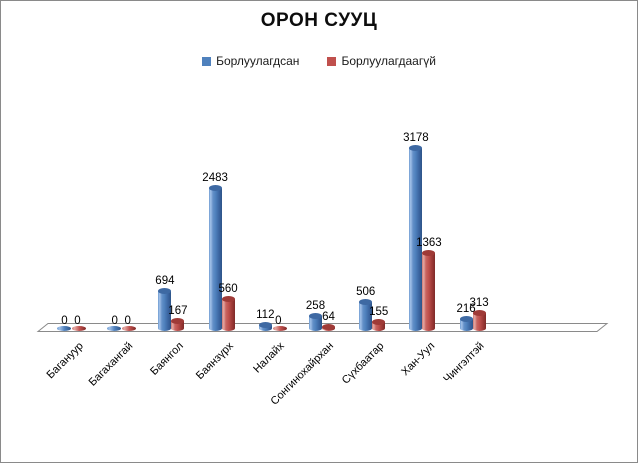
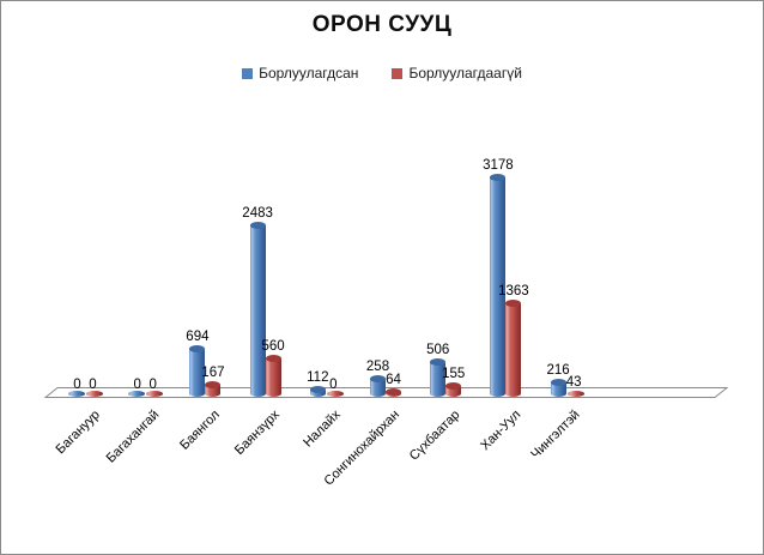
Борлуулагдаагүй/Чингэлтэй: 313 -> 43
